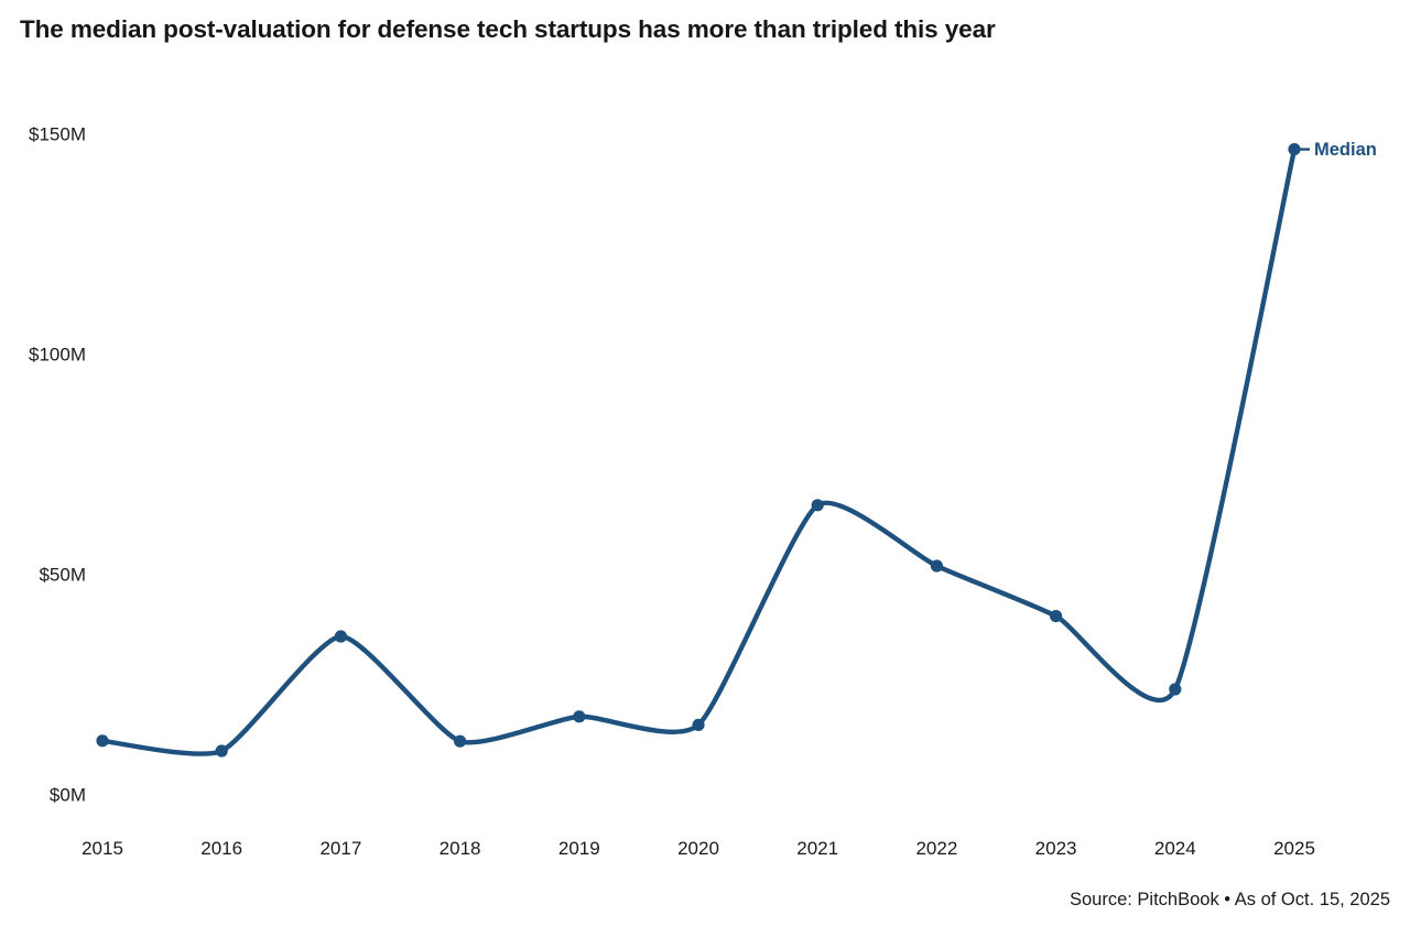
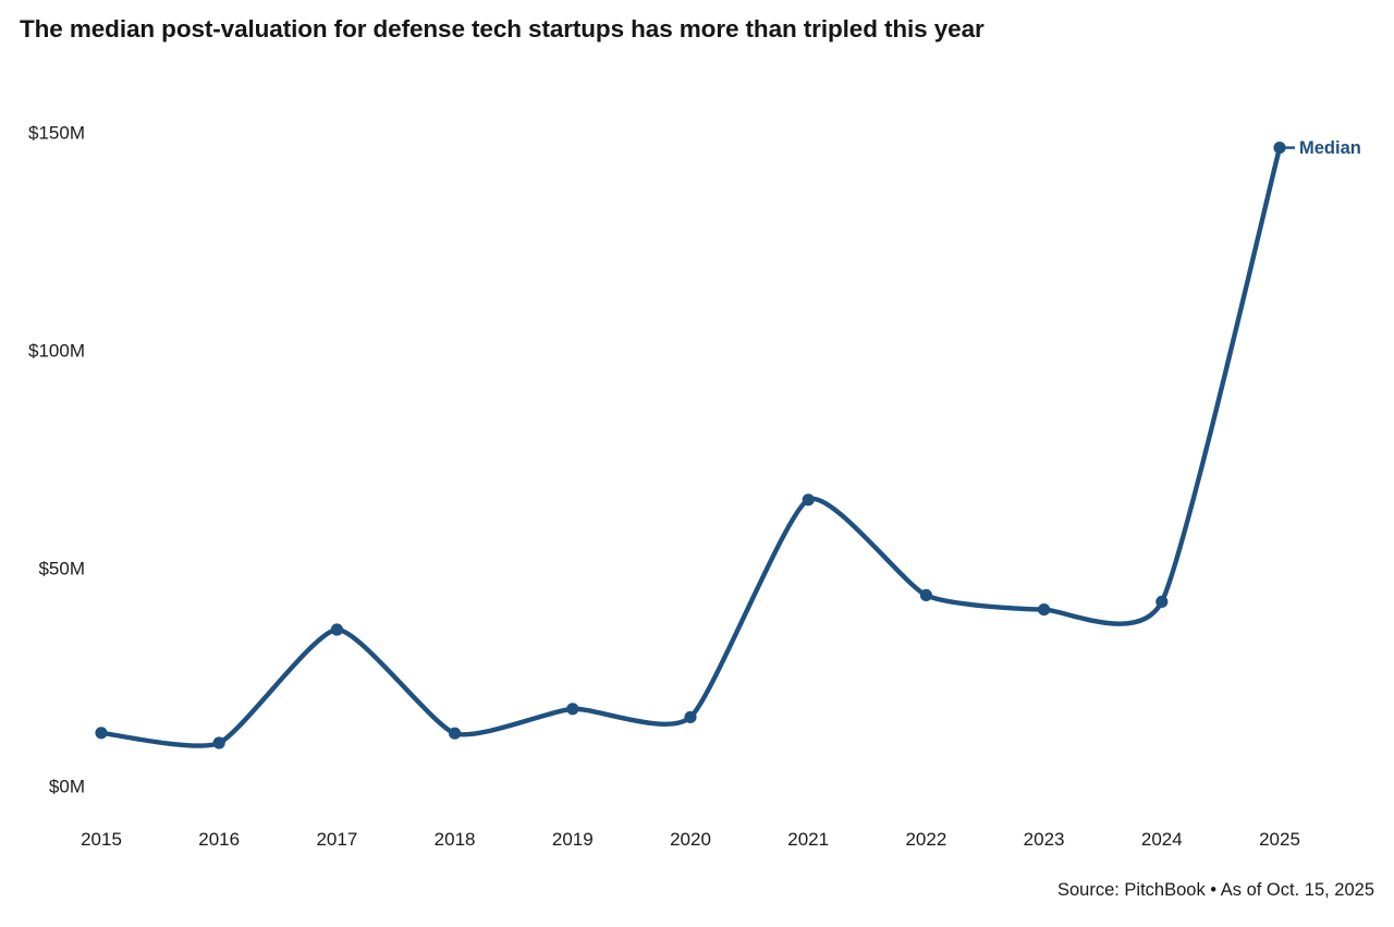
2022: $52M -> $44M
2024: $24M -> $42M
